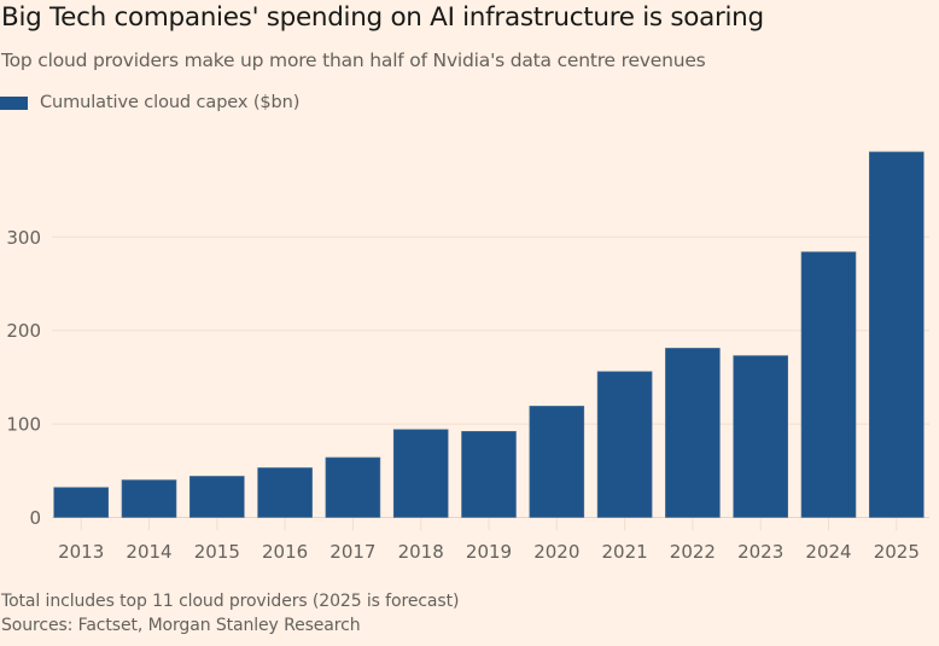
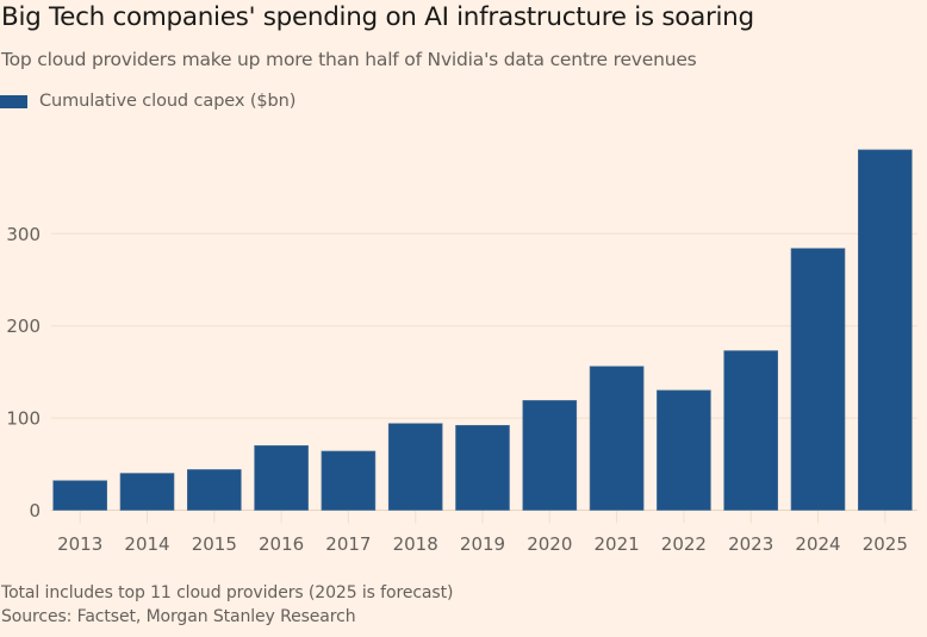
2016: 50 -> 70
2022: 180 -> 130
